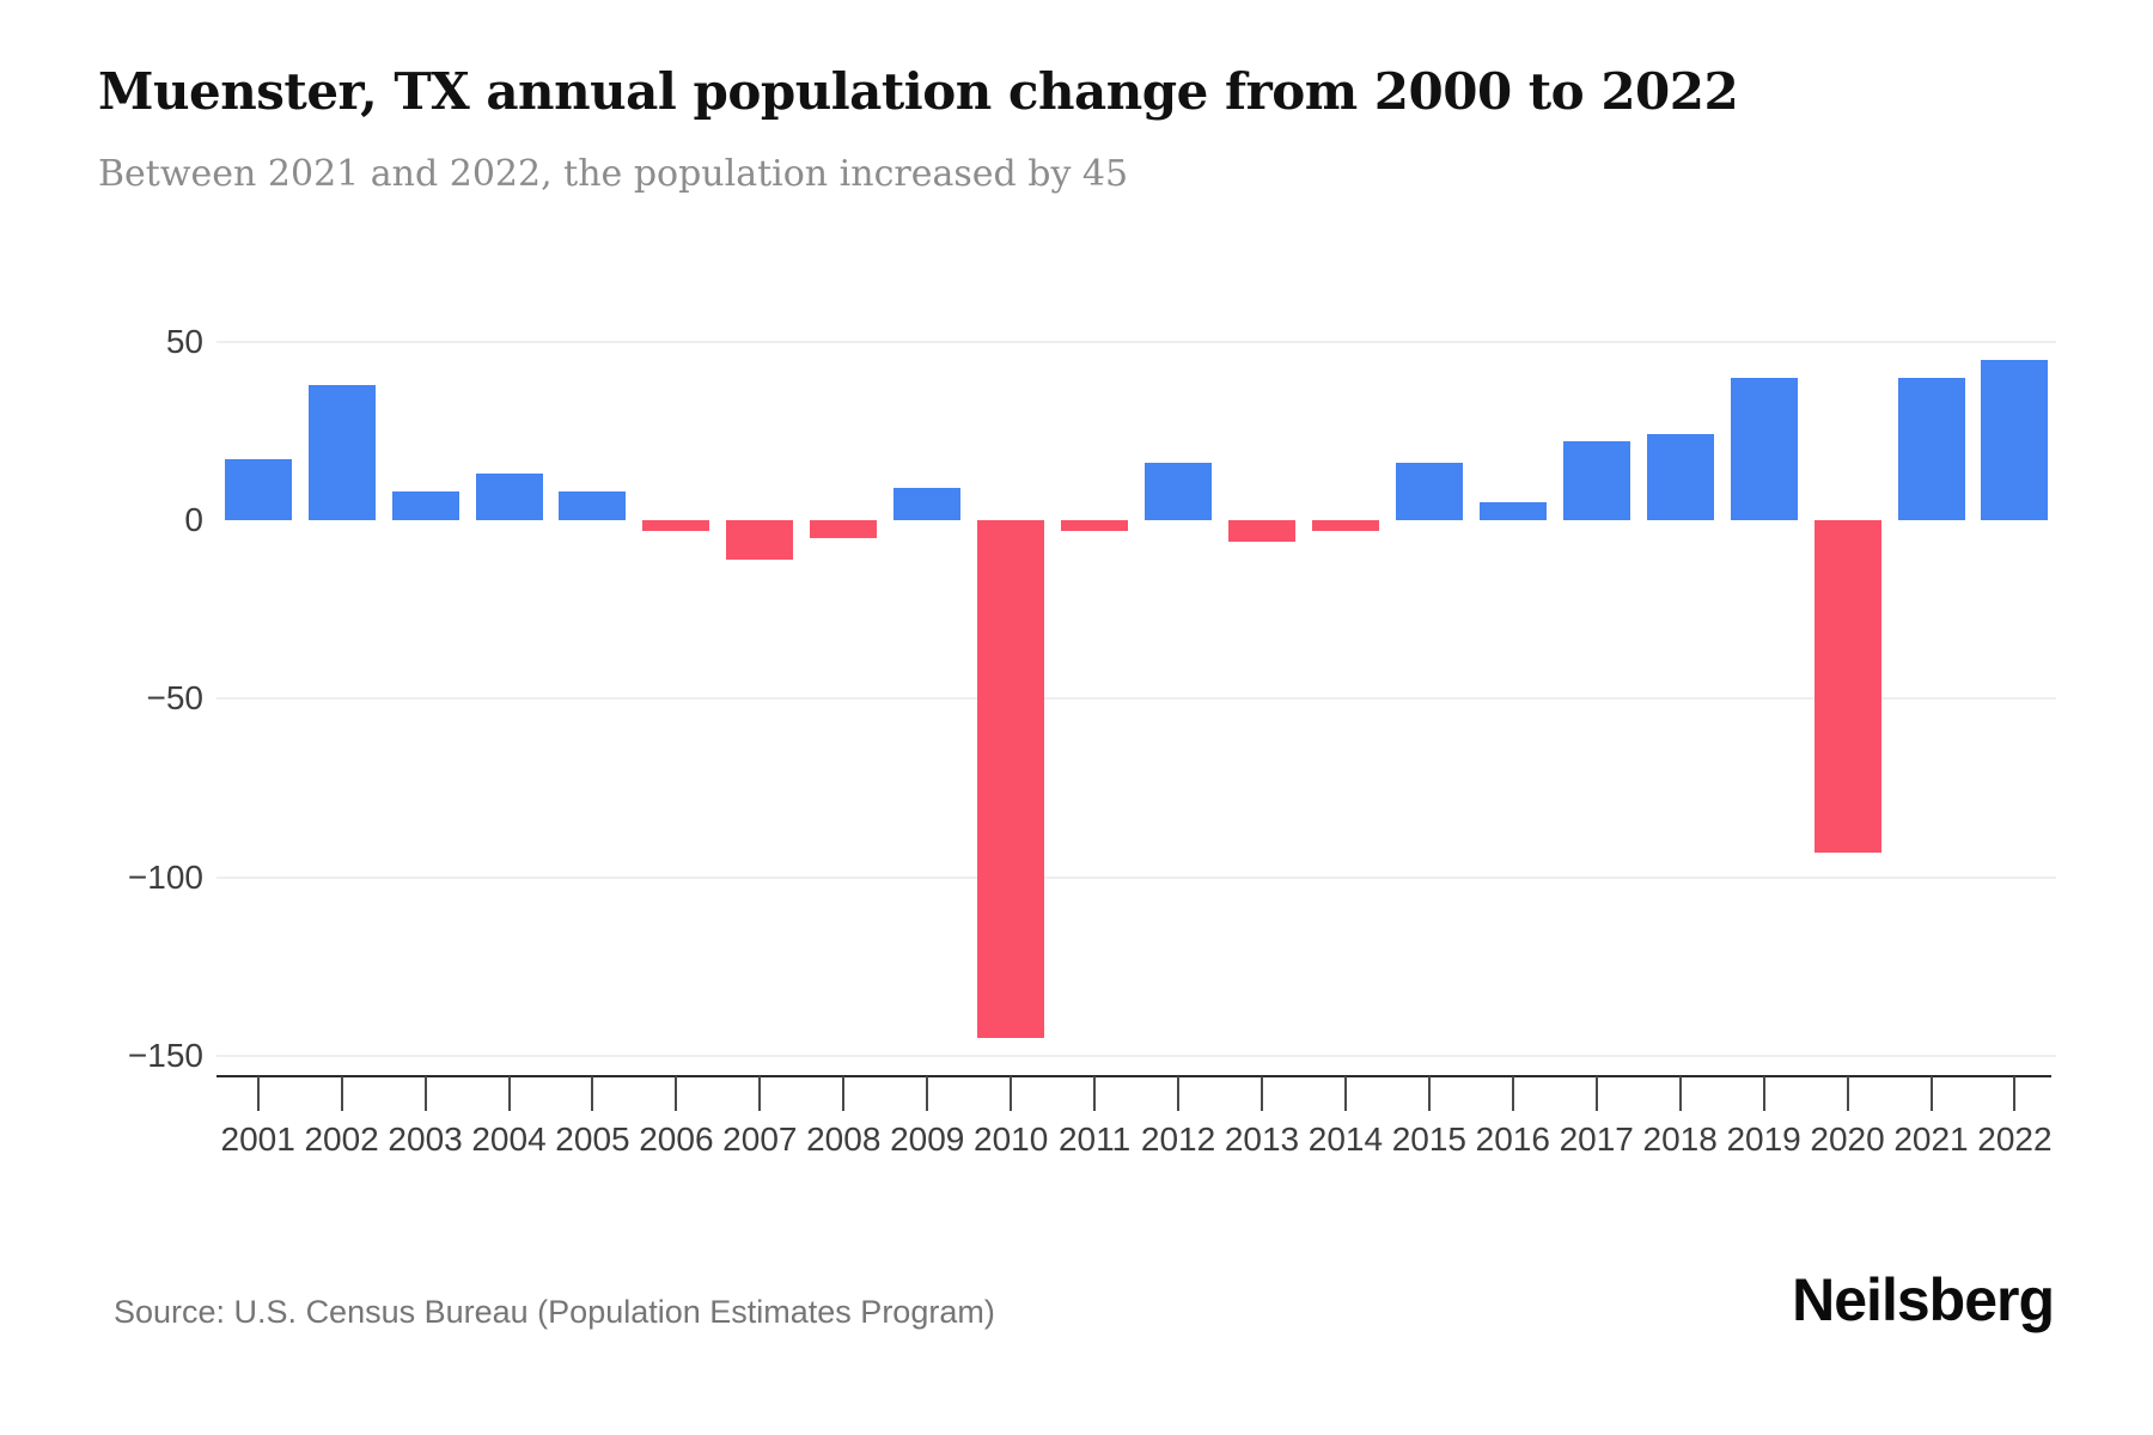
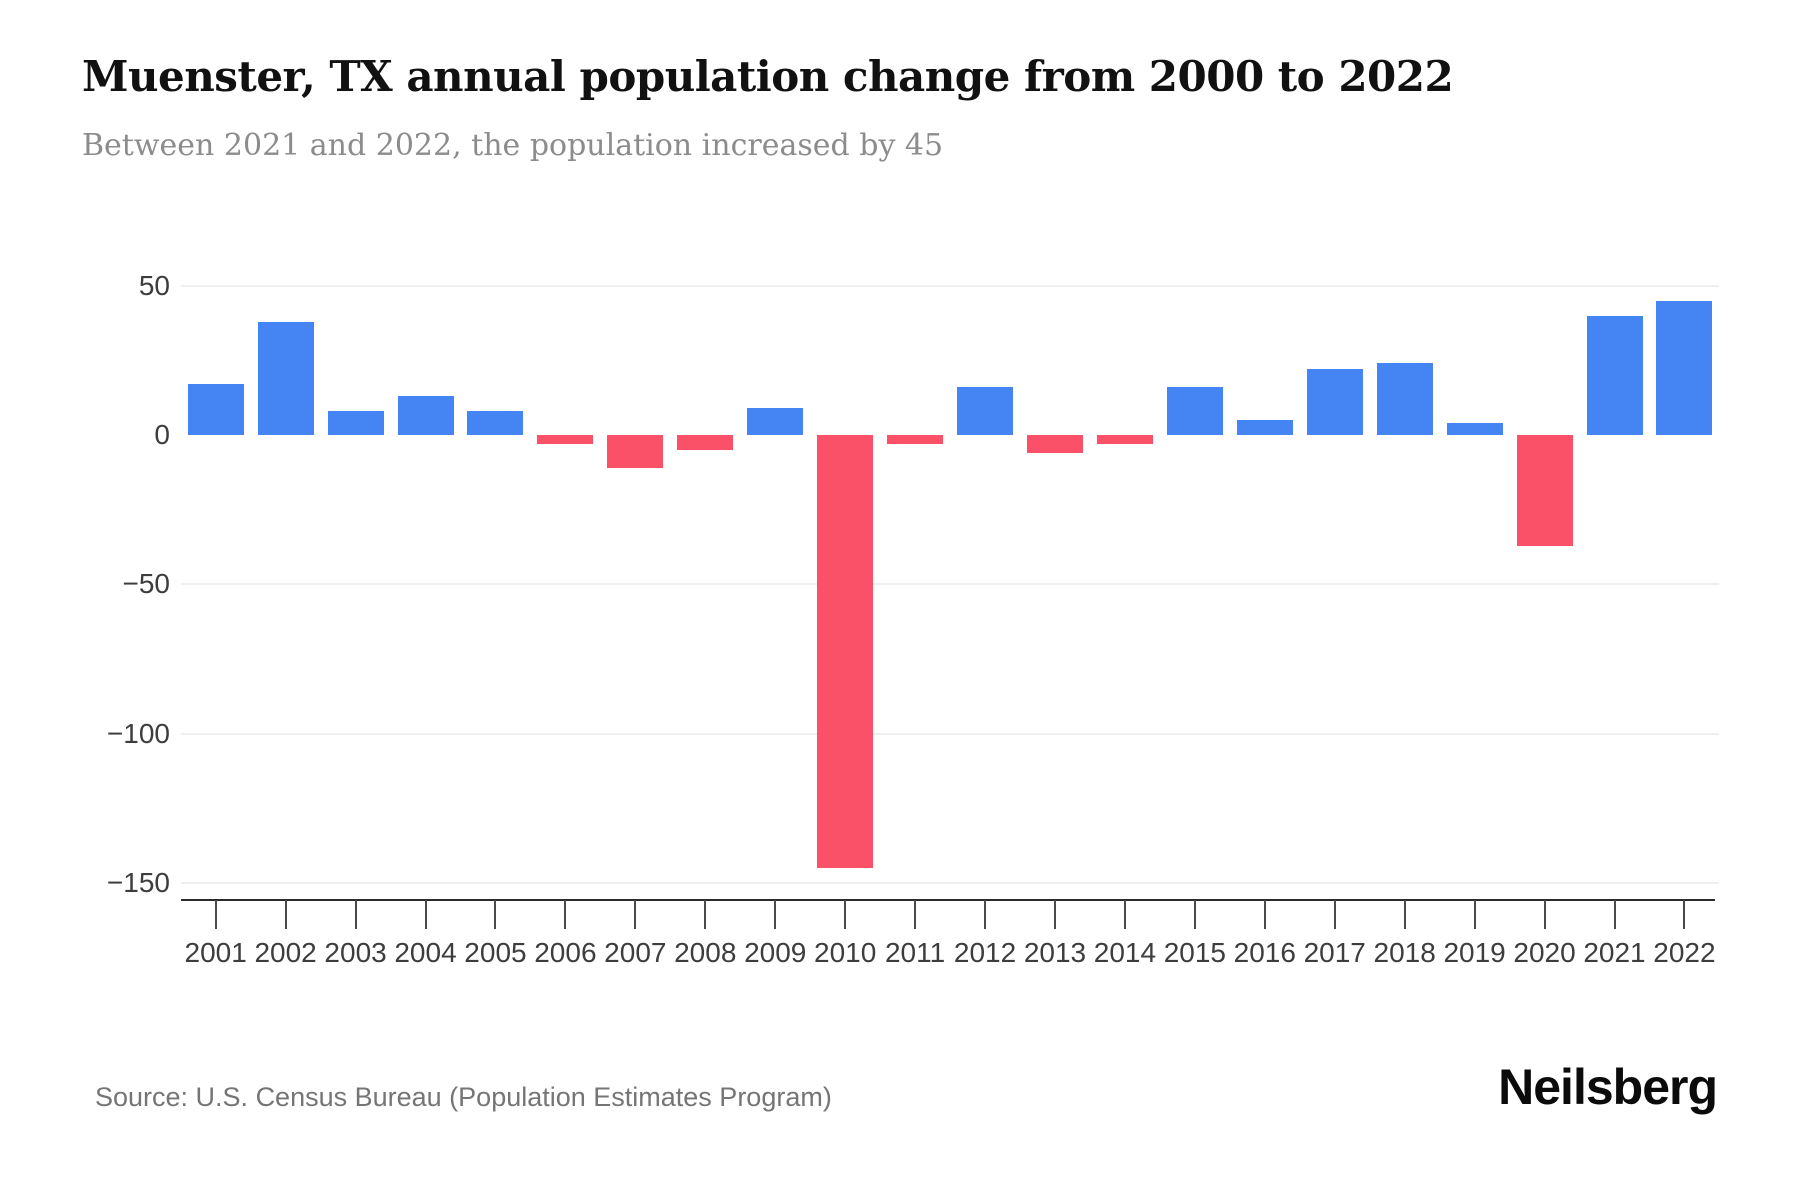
2019: 40 -> 4
2020: -93 -> -37
